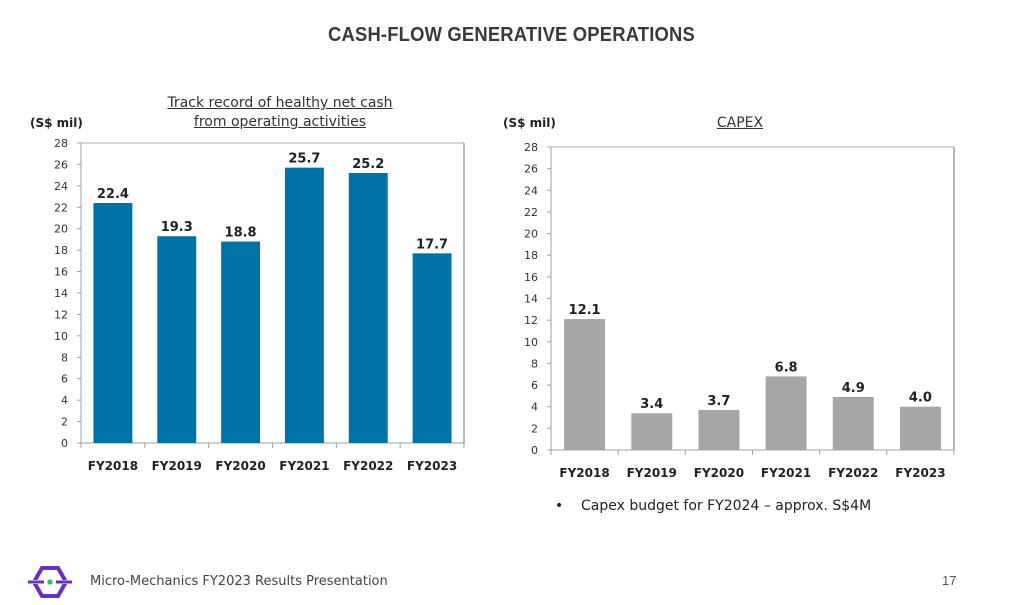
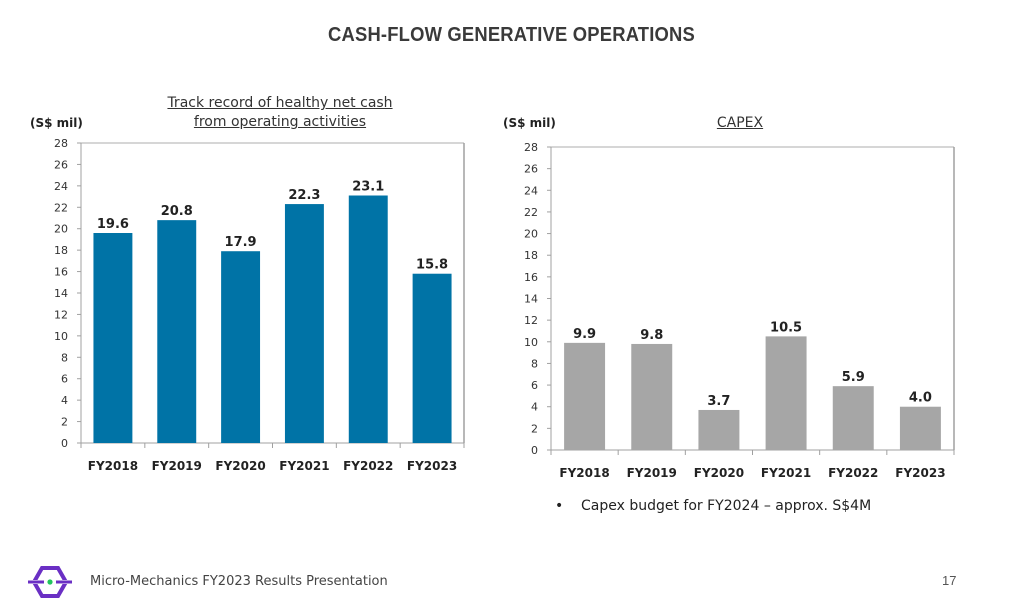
Track record of healthy net cash from operating activities/FY2018: 22.4 -> 19.6
Track record of healthy net cash from operating activities/FY2019: 19.3 -> 20.8
Track record of healthy net cash from operating activities/FY2020: 18.8 -> 17.9
Track record of healthy net cash from operating activities/FY2021: 25.7 -> 22.3
Track record of healthy net cash from operating activities/FY2022: 25.2 -> 23.1
Track record of healthy net cash from operating activities/FY2023: 17.7 -> 15.8
CAPEX/FY2018: 12.1 -> 9.9
CAPEX/FY2019: 3.4 -> 9.8
CAPEX/FY2021: 6.8 -> 10.5
CAPEX/FY2022: 4.9 -> 5.9
